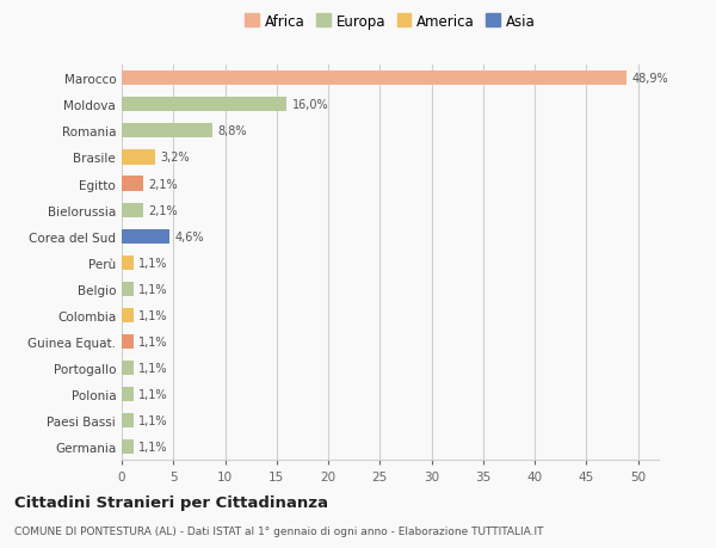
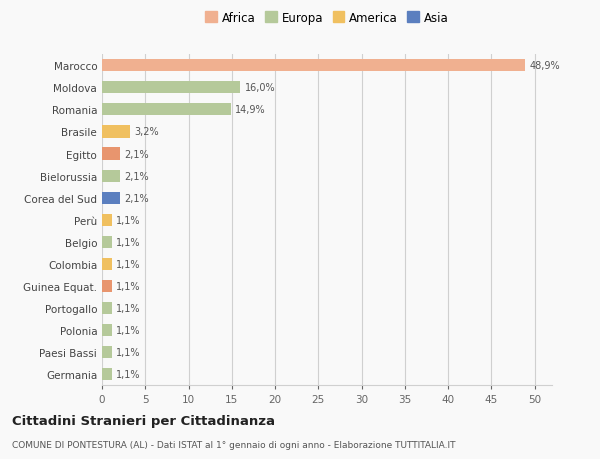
Romania: 8,8% -> 14,9%
Corea del Sud: 4,6% -> 2,1%
